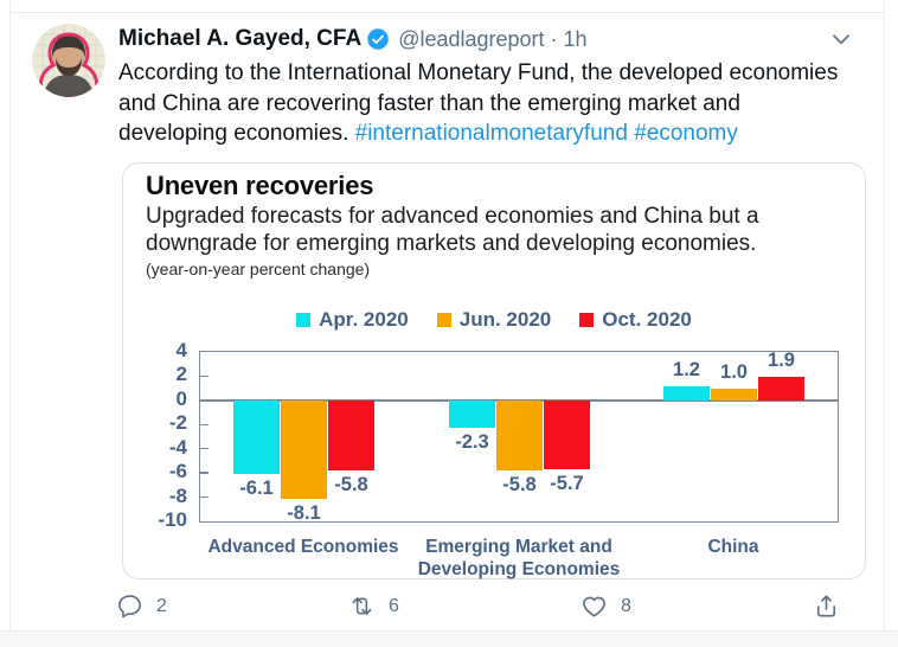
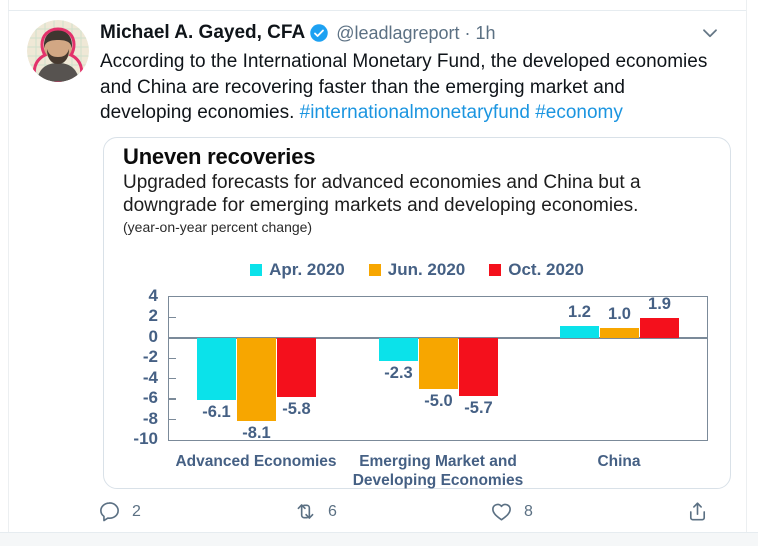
Jun. 2020/Emerging Market and Developing Economies: -5.8 -> -5.0
